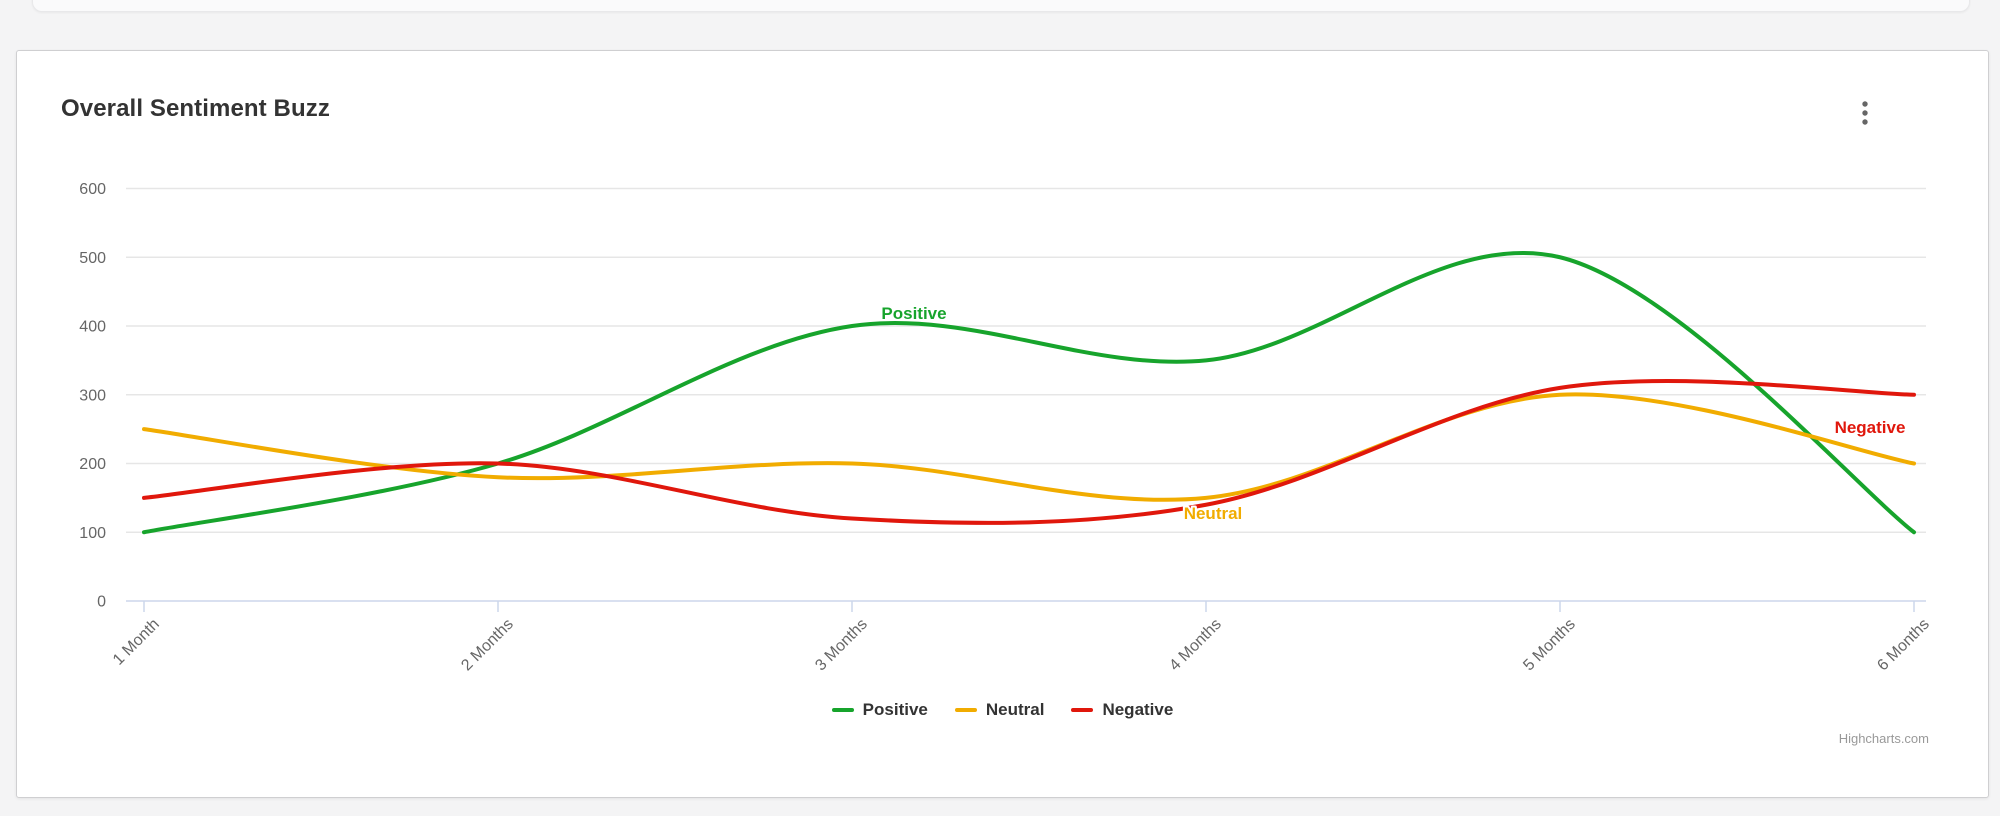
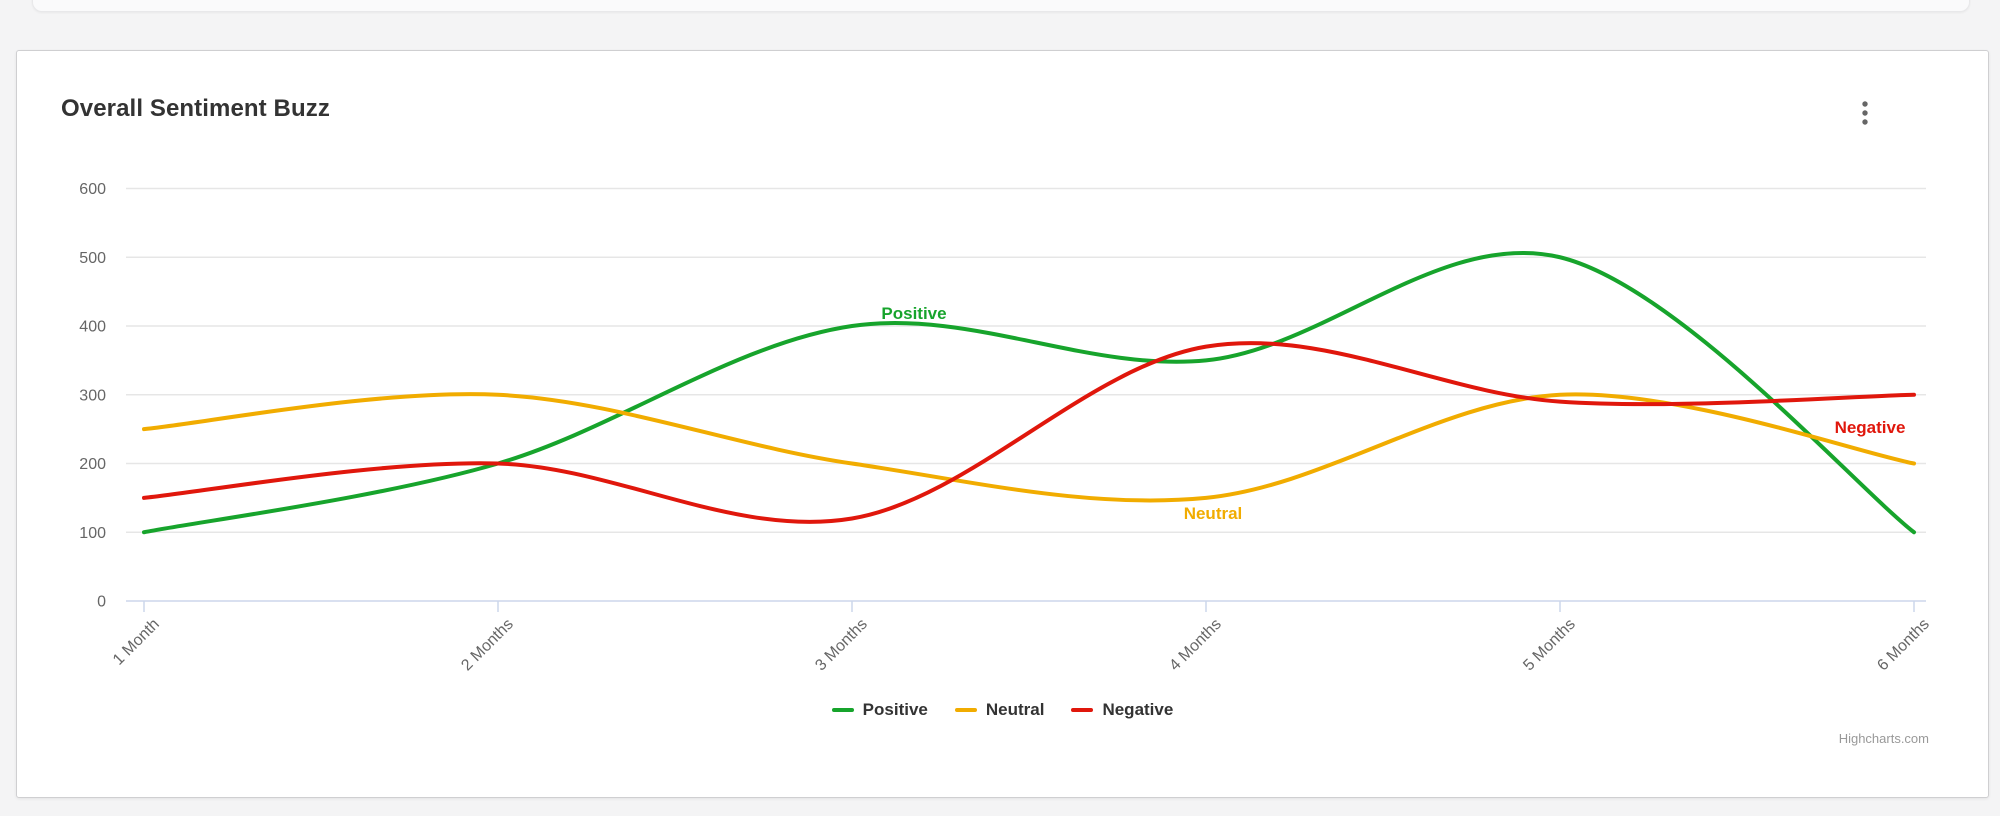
Neutral/2 Months: 180 -> 300
Negative/4 Months: 140 -> 370
Negative/5 Months: 310 -> 290
